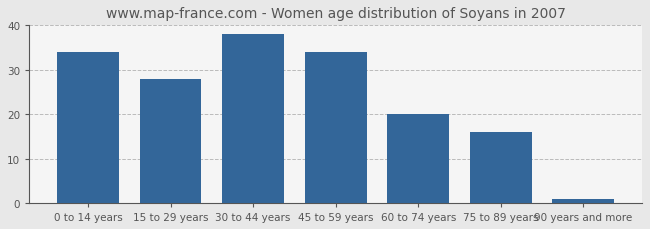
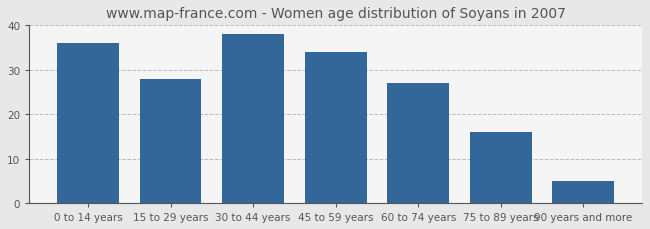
0 to 14 years: 34 -> 36
60 to 74 years: 20 -> 27
90 years and more: 1 -> 5
